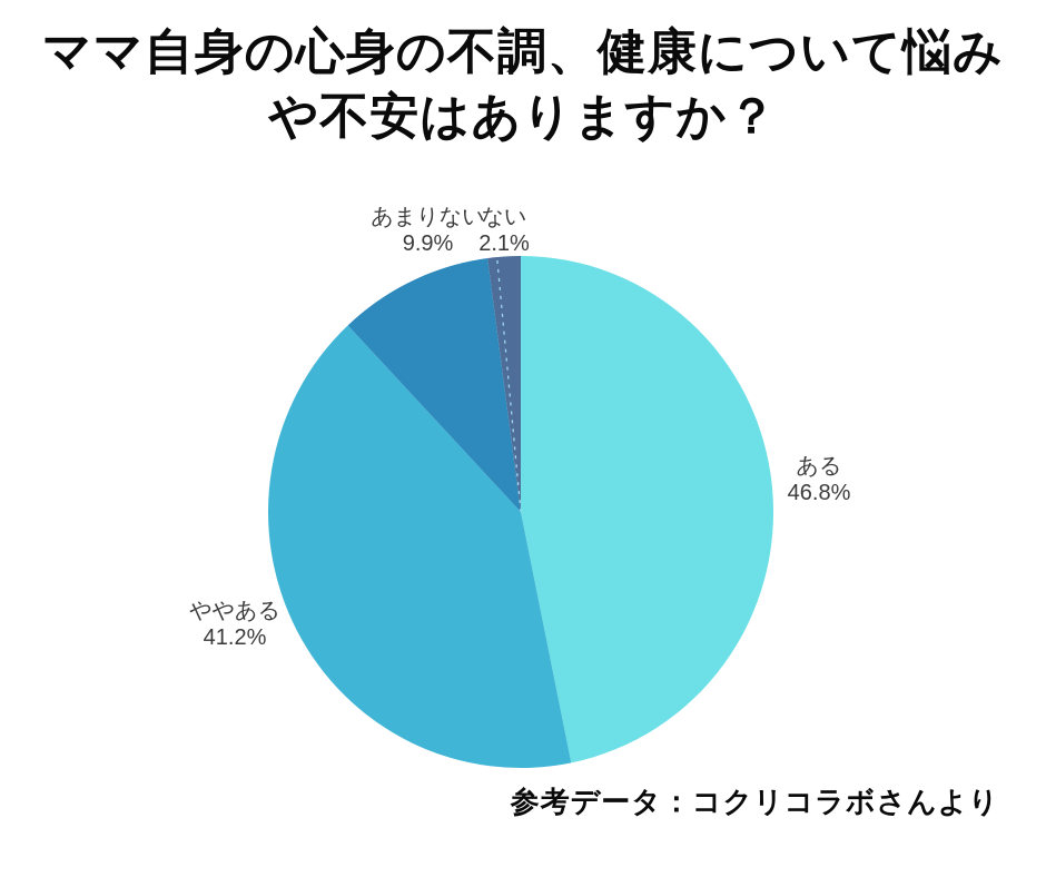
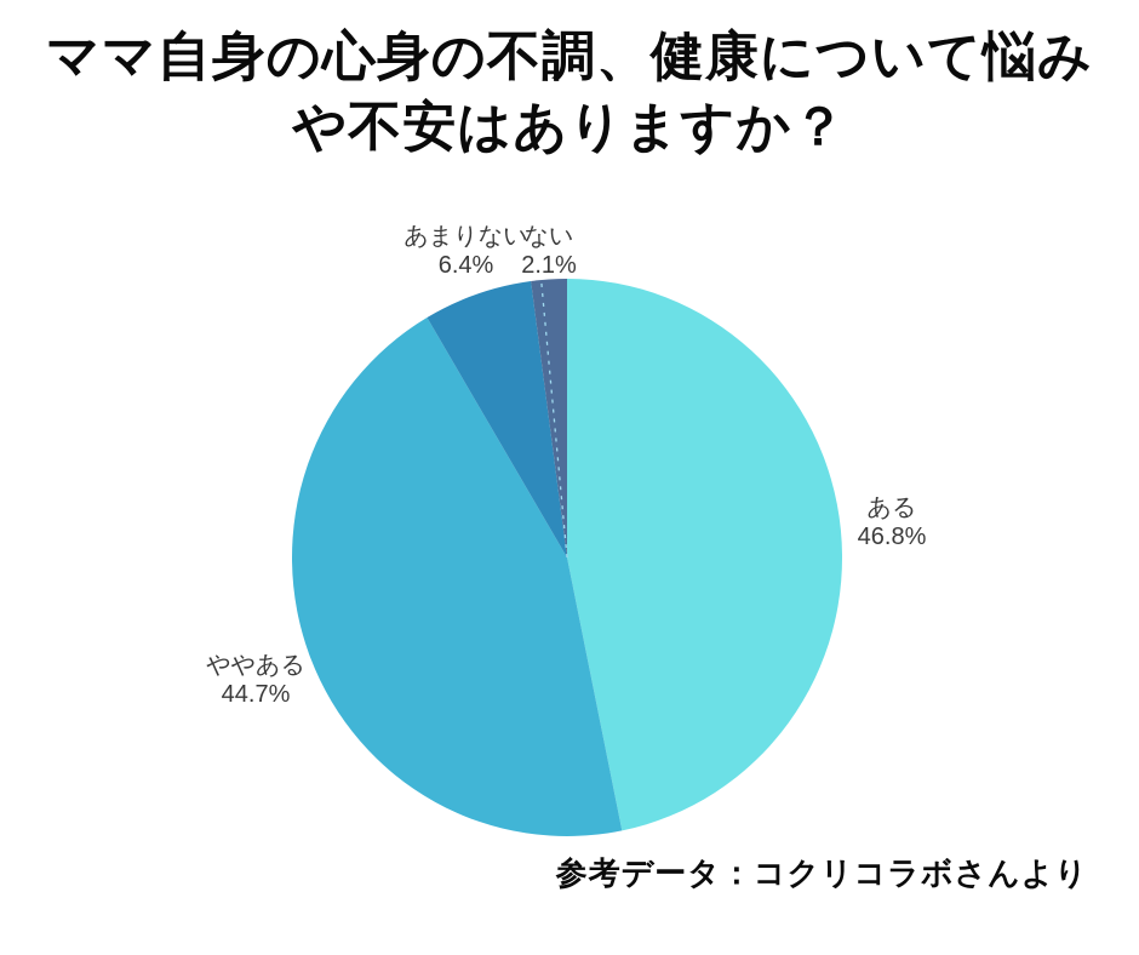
ややある: 41.2% -> 44.7%
あまりない: 9.9% -> 6.4%
